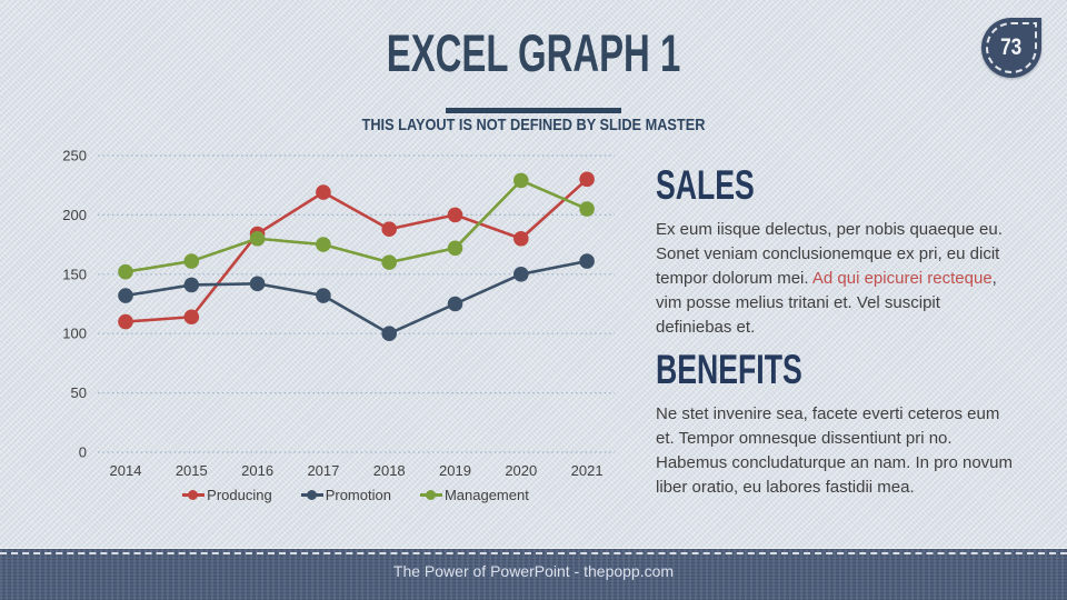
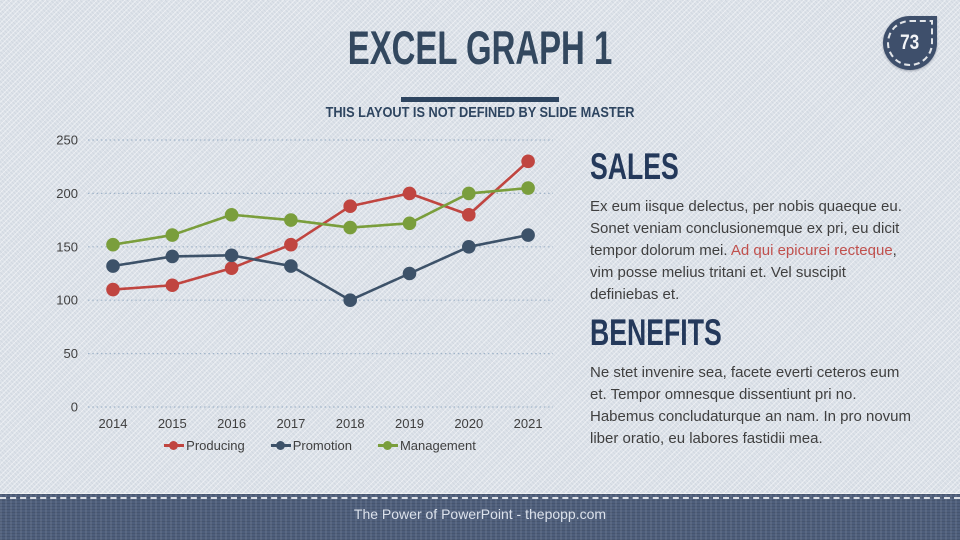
Producing/2016: 184 -> 130
Producing/2017: 219 -> 152
Management/2018: 160 -> 168
Management/2020: 229 -> 200
